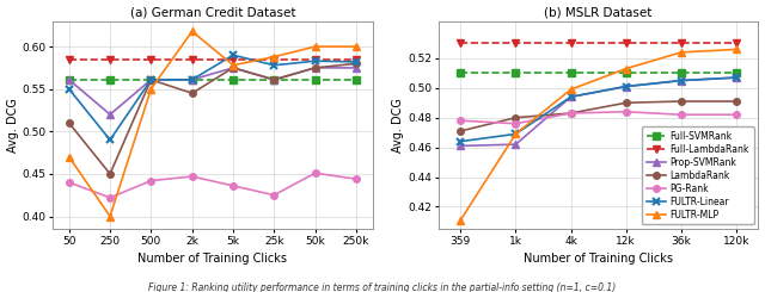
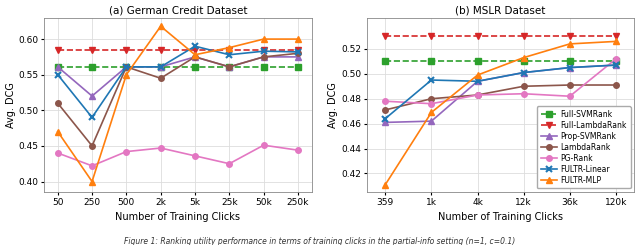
(b) MSLR Dataset/FULTR-Linear/1k: 0.469 -> 0.495
(b) MSLR Dataset/PG-Rank/120k: 0.482 -> 0.512
